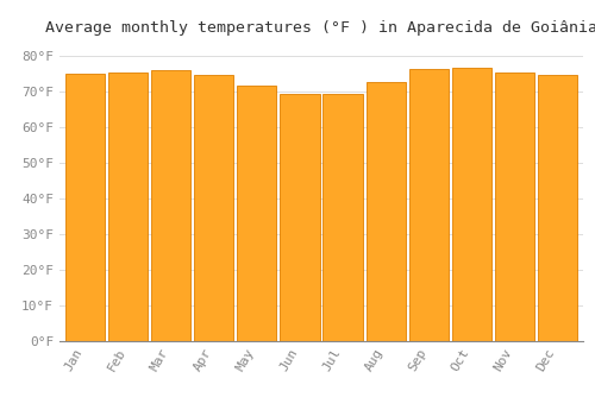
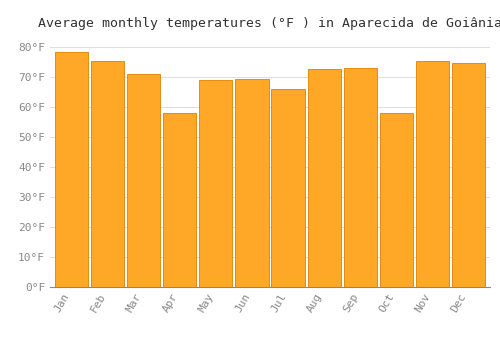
Jan: 75.0°F -> 78.5°F
Mar: 76.0°F -> 71.0°F
Apr: 74.8°F -> 58.0°F
May: 71.8°F -> 69.0°F
Jul: 69.2°F -> 66.0°F
Sep: 76.3°F -> 73.0°F
Oct: 76.8°F -> 58.0°F
